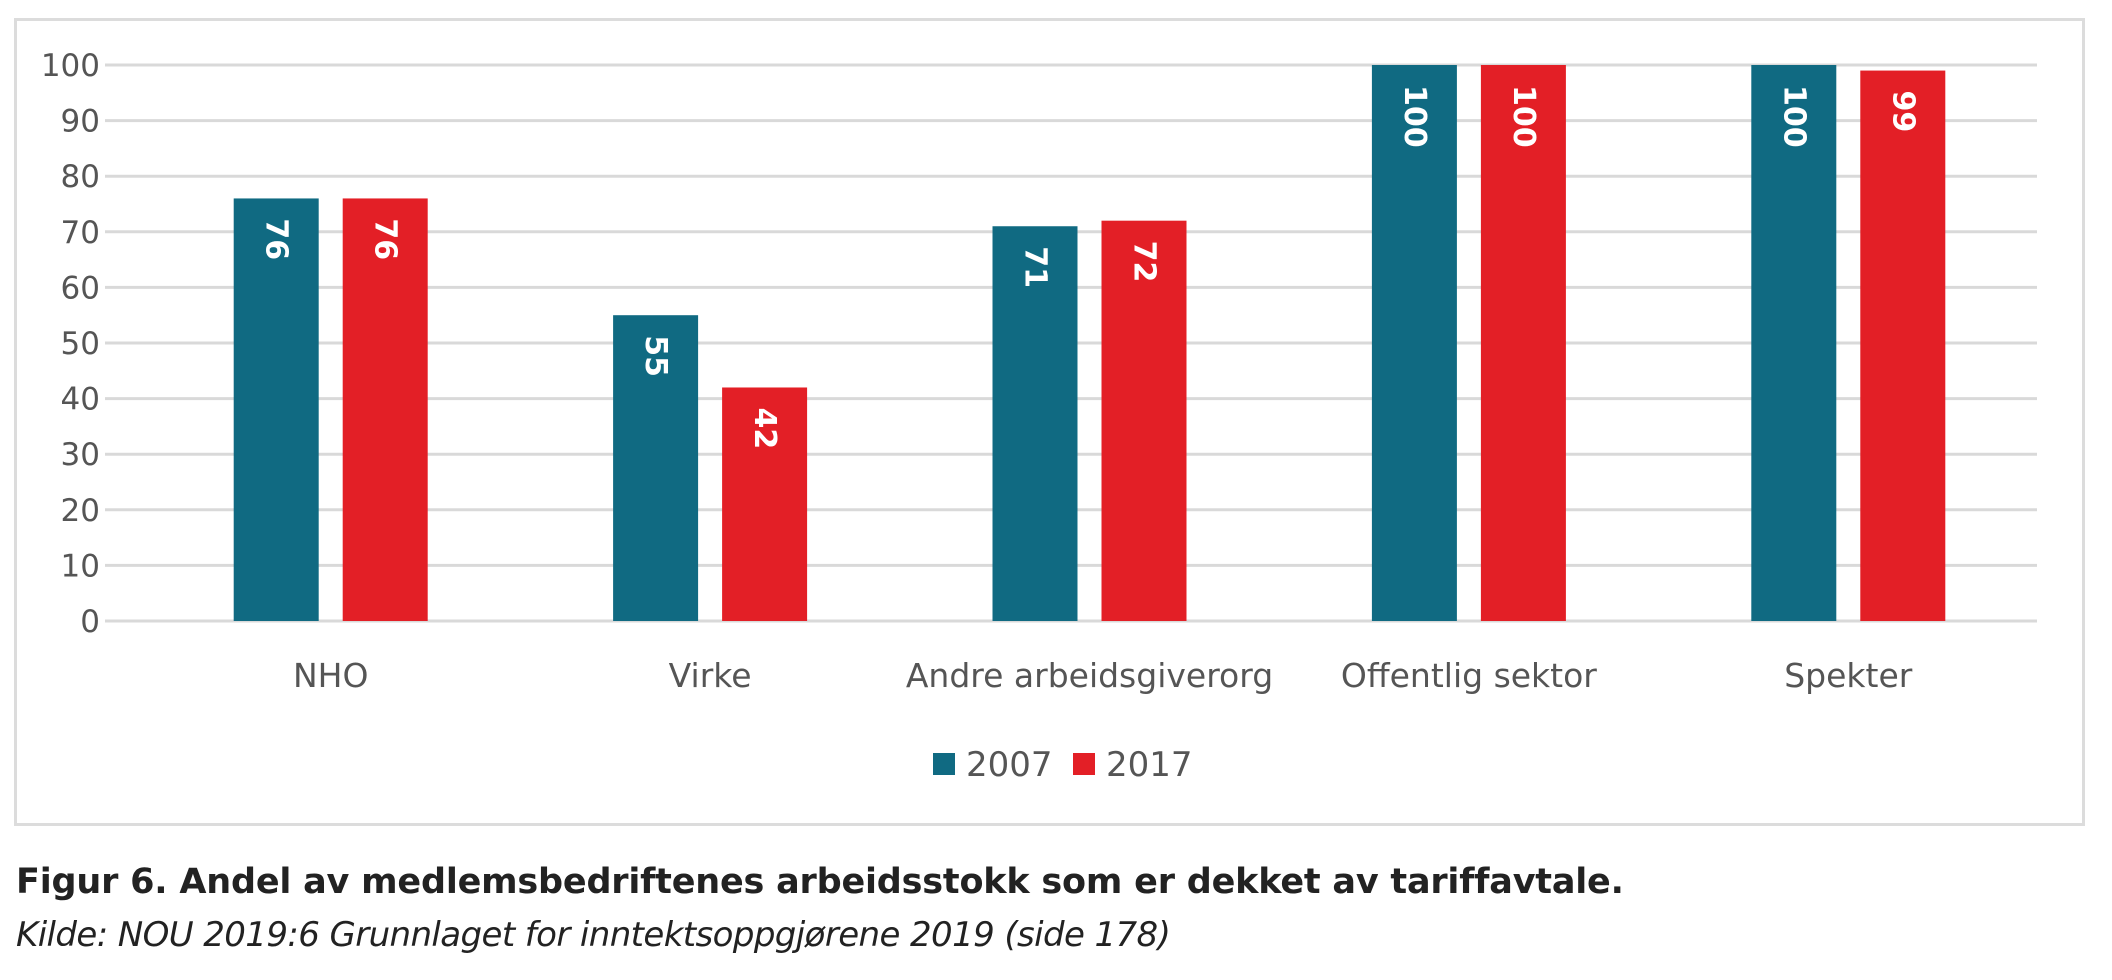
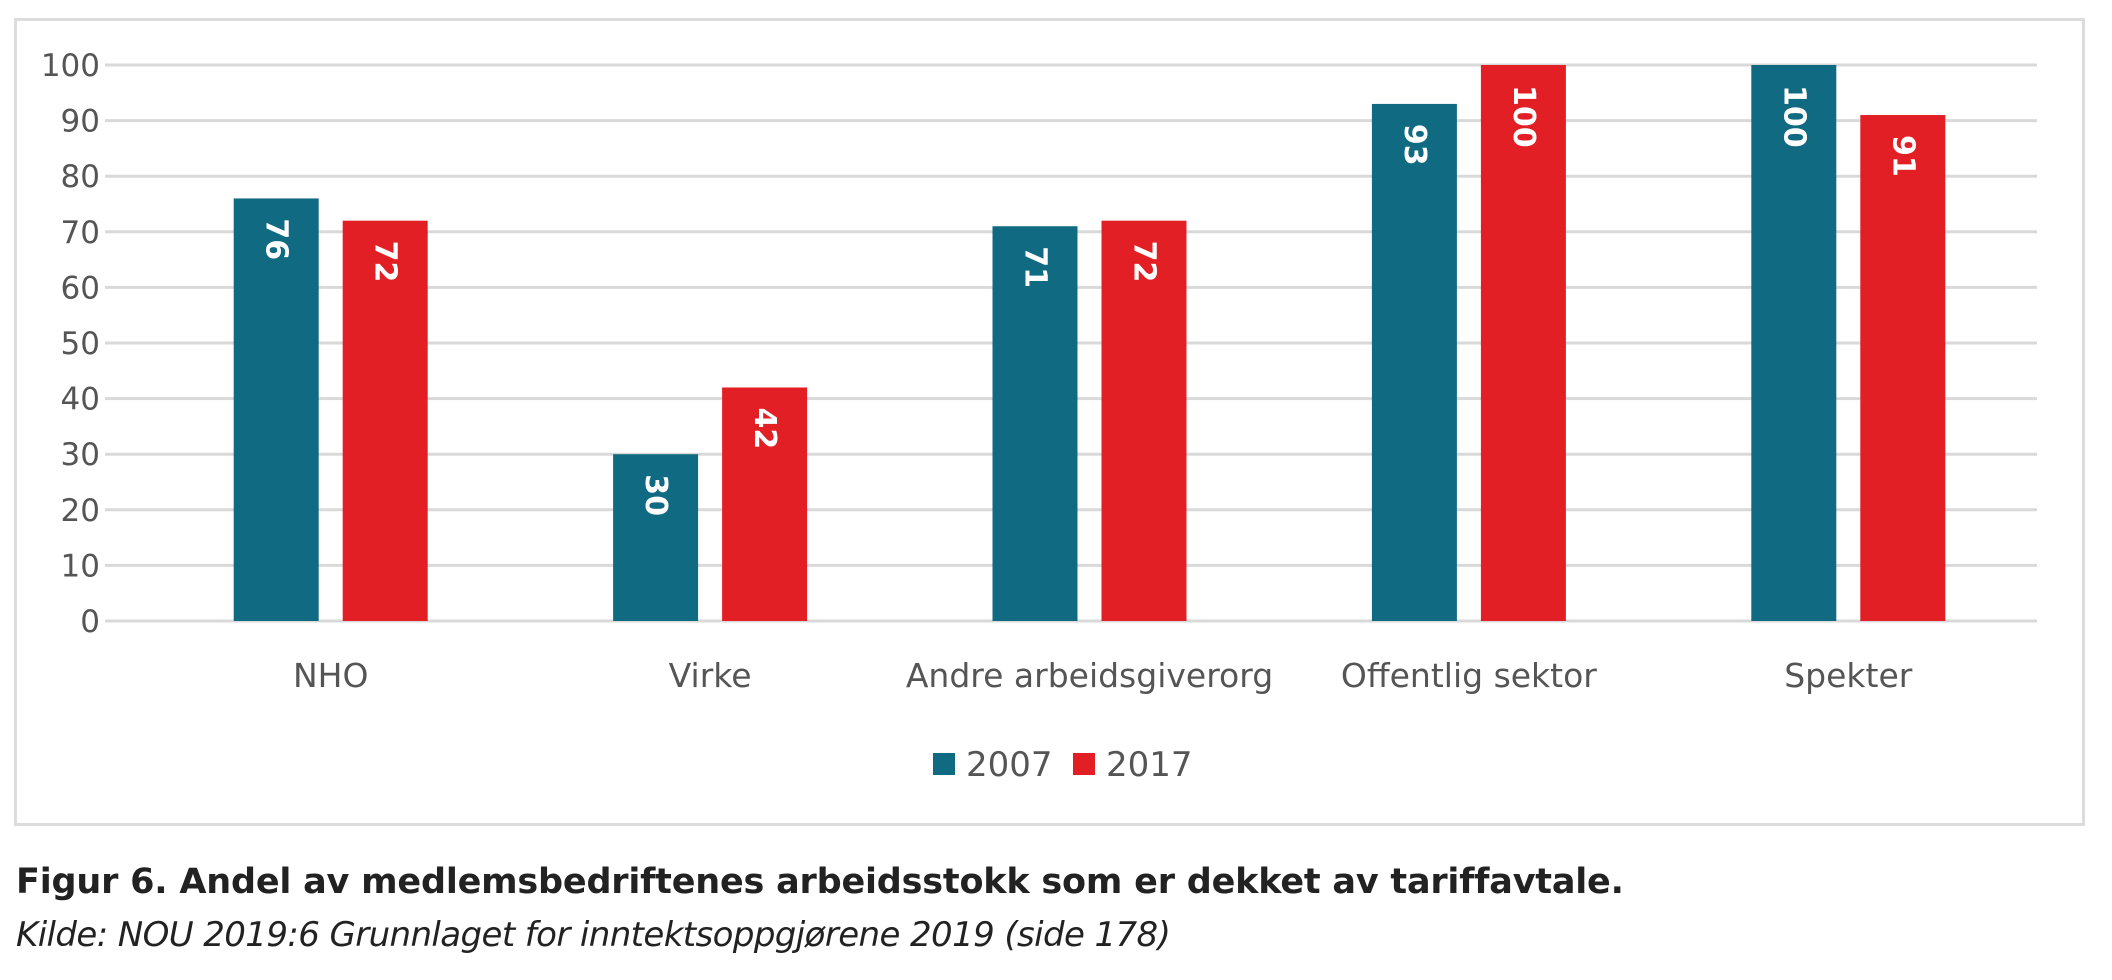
2017/NHO: 76 -> 72
2007/Virke: 55 -> 30
2007/Offentlig sektor: 100 -> 93
2017/Spekter: 99 -> 91
